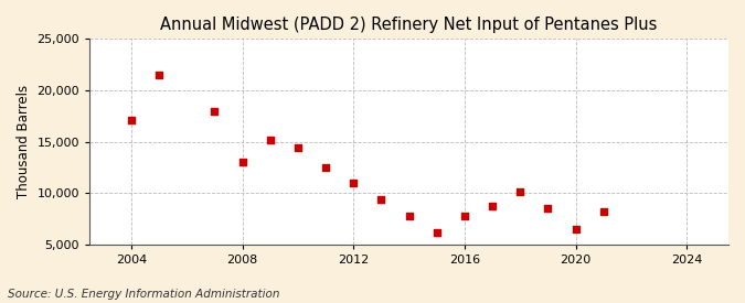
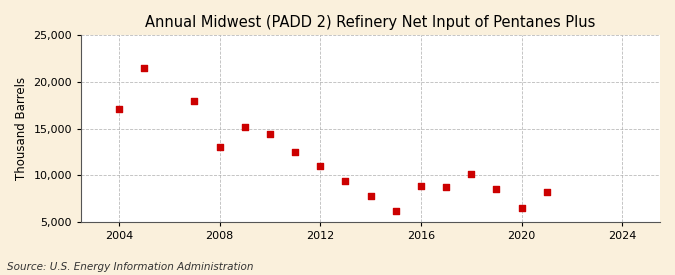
2016: 7,800 -> 8,800
